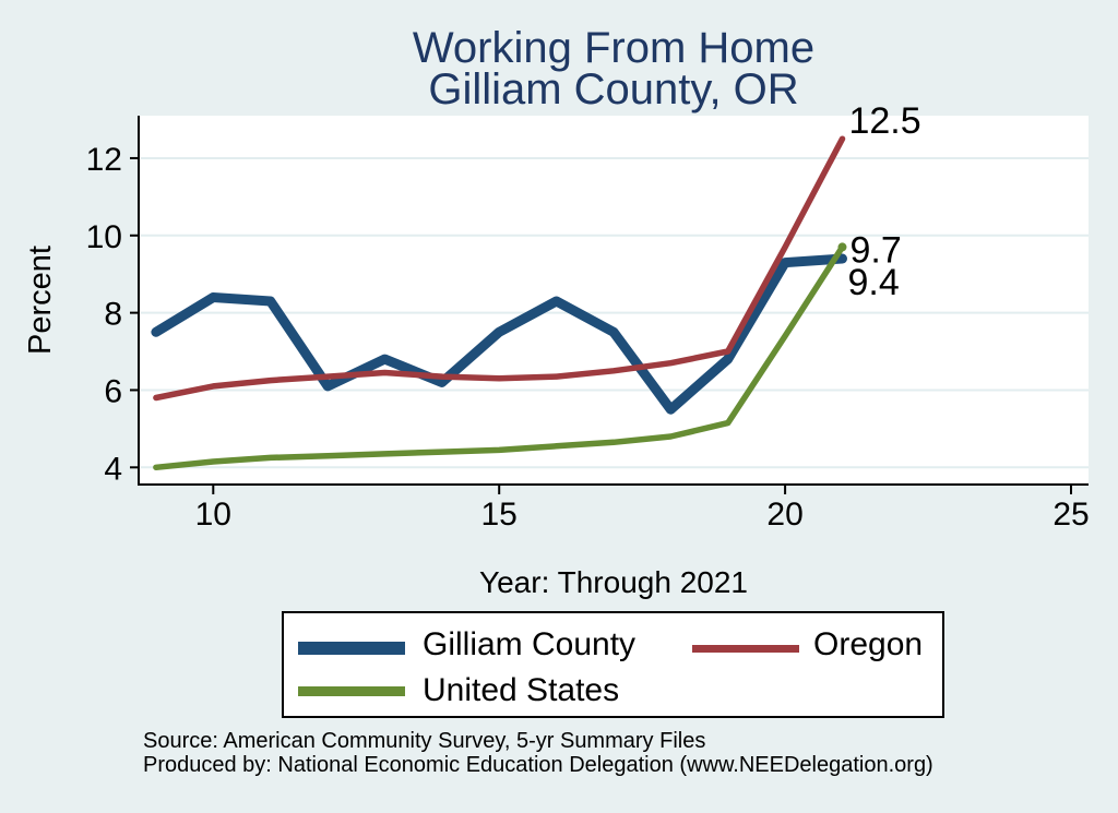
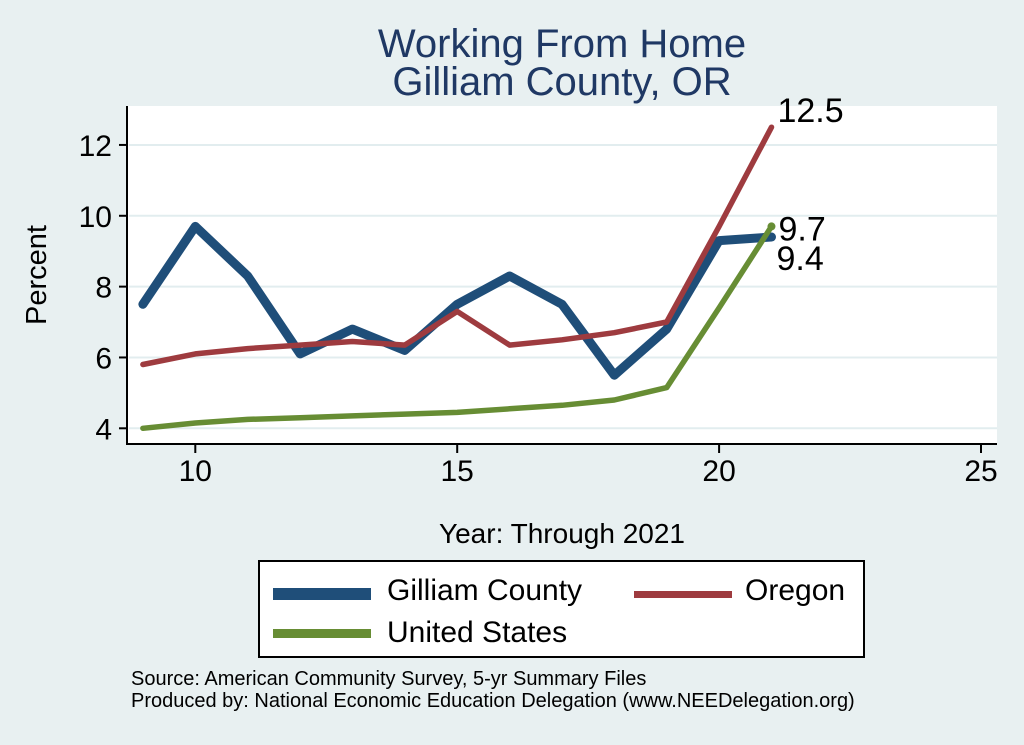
Gilliam County/10: 8.4 -> 9.7
Oregon/15: 6.3 -> 7.3
